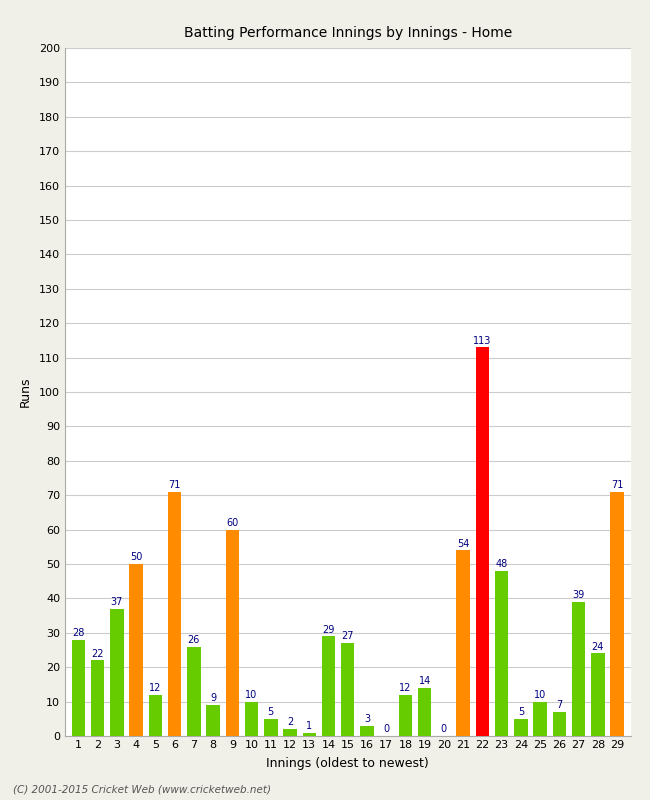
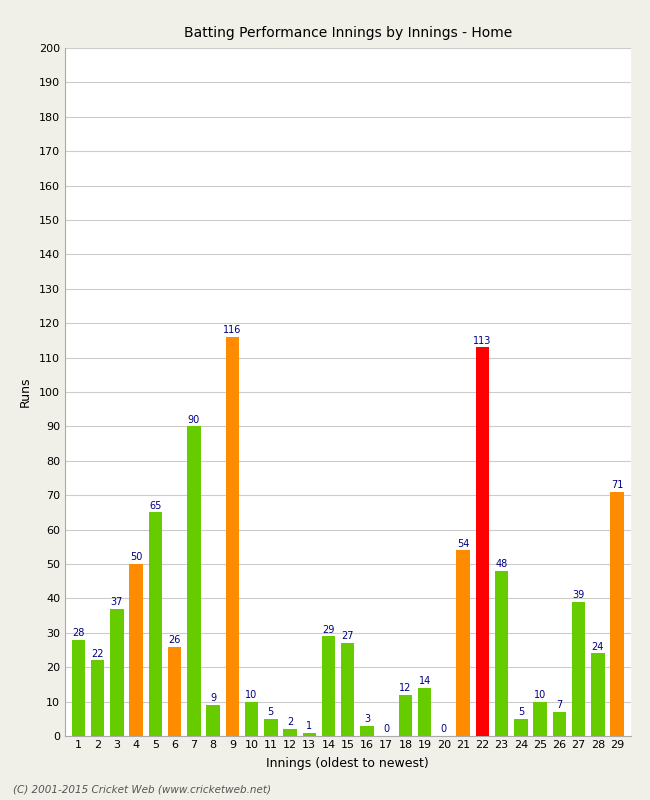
5: 12 -> 65
6: 71 -> 26
7: 26 -> 90
9: 60 -> 116
